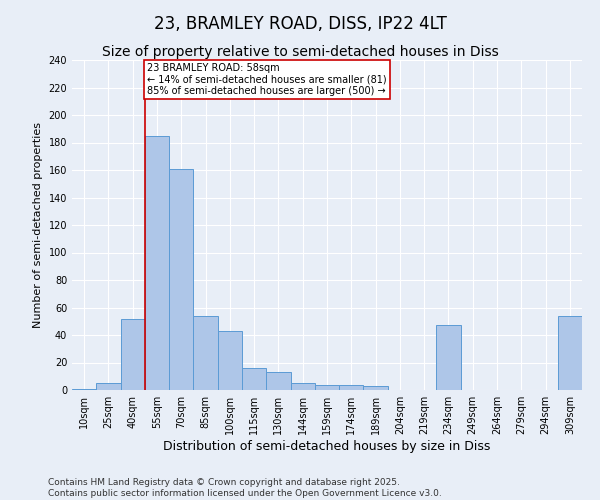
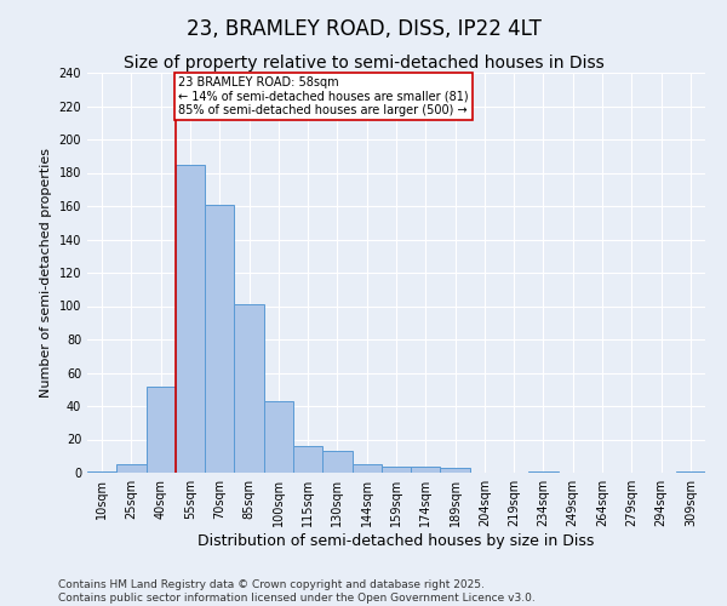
85sqm: 54 -> 101
234sqm: 47 -> 1
309sqm: 54 -> 1
